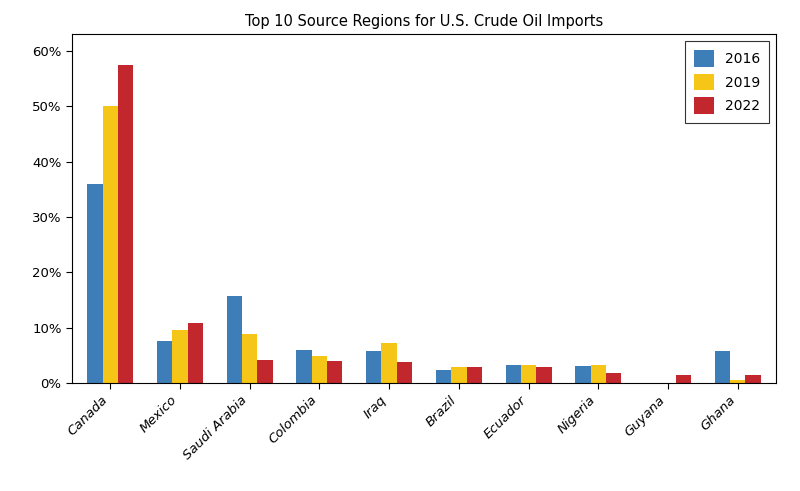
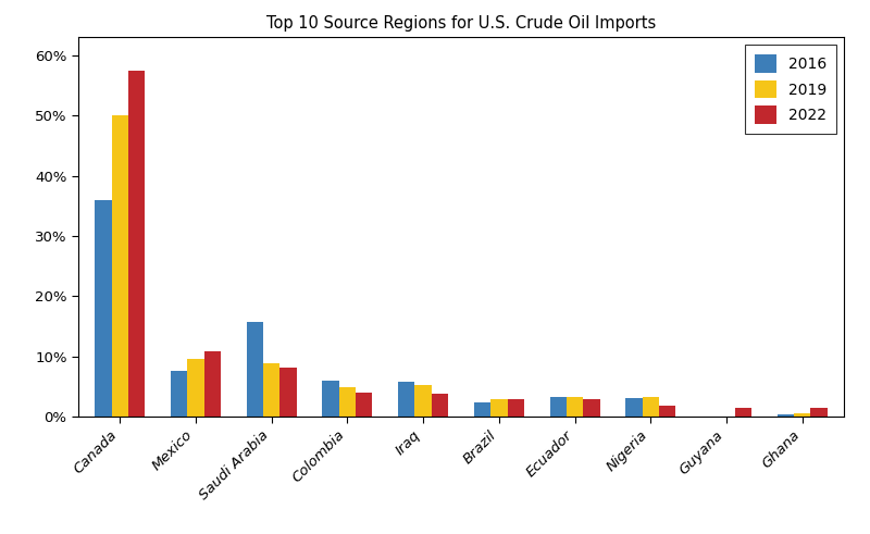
2022/Saudi Arabia: 4.2% -> 8.2%
2019/Iraq: 7.2% -> 5.2%
2016/Ghana: 5.8% -> 0.3%
